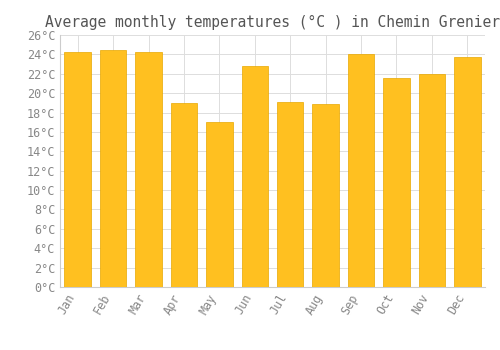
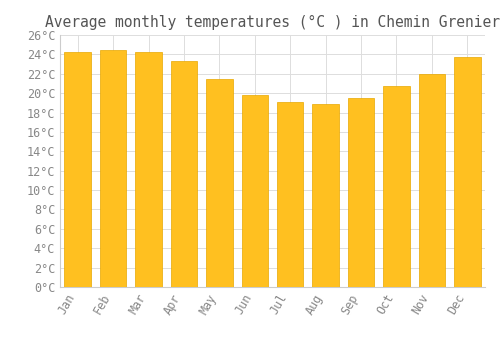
Apr: 19.0°C -> 23.3°C
May: 17.0°C -> 21.5°C
Jun: 22.8°C -> 19.8°C
Sep: 24.0°C -> 19.5°C
Oct: 21.6°C -> 20.7°C
